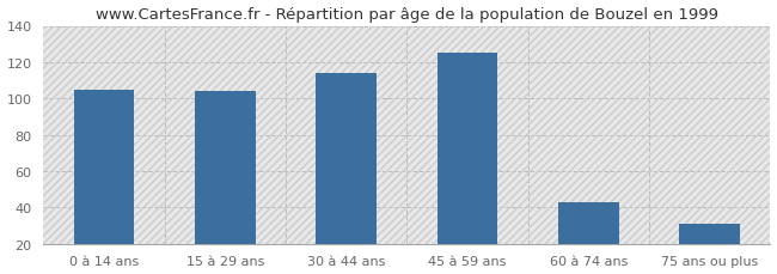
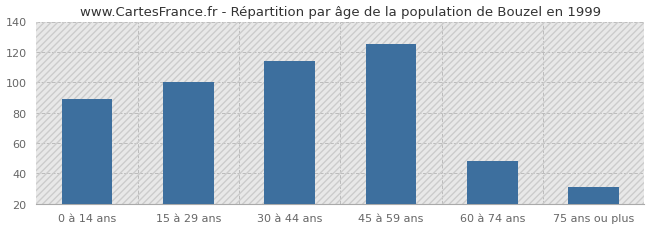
0 à 14 ans: 105 -> 89
15 à 29 ans: 104 -> 100
60 à 74 ans: 43 -> 48
